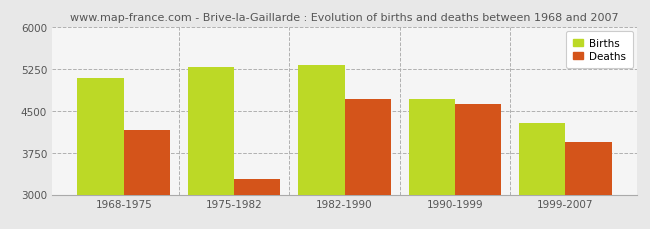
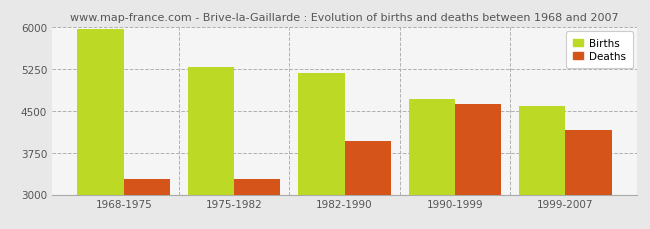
Births/1968-1975: 5080 -> 5950
Deaths/1968-1975: 4160 -> 3280
Births/1982-1990: 5320 -> 5180
Deaths/1982-1990: 4700 -> 3950
Births/1999-2007: 4280 -> 4580
Deaths/1999-2007: 3940 -> 4150
